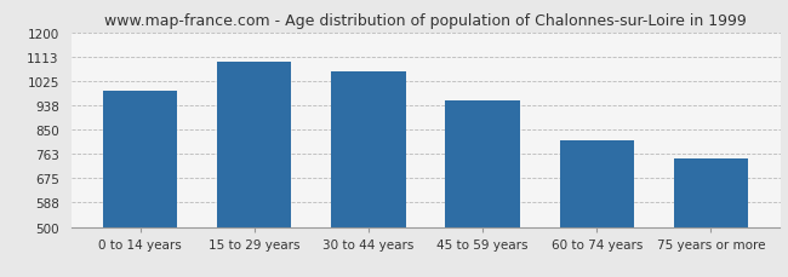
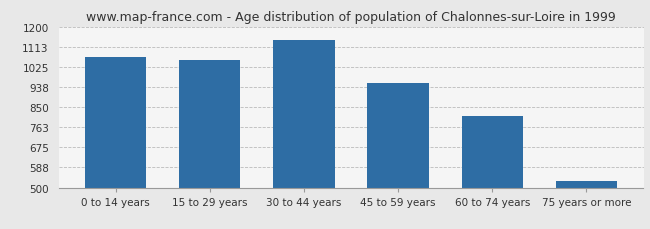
0 to 14 years: 990 -> 1068
15 to 29 years: 1095 -> 1055
30 to 44 years: 1060 -> 1143
75 years or more: 745 -> 528
